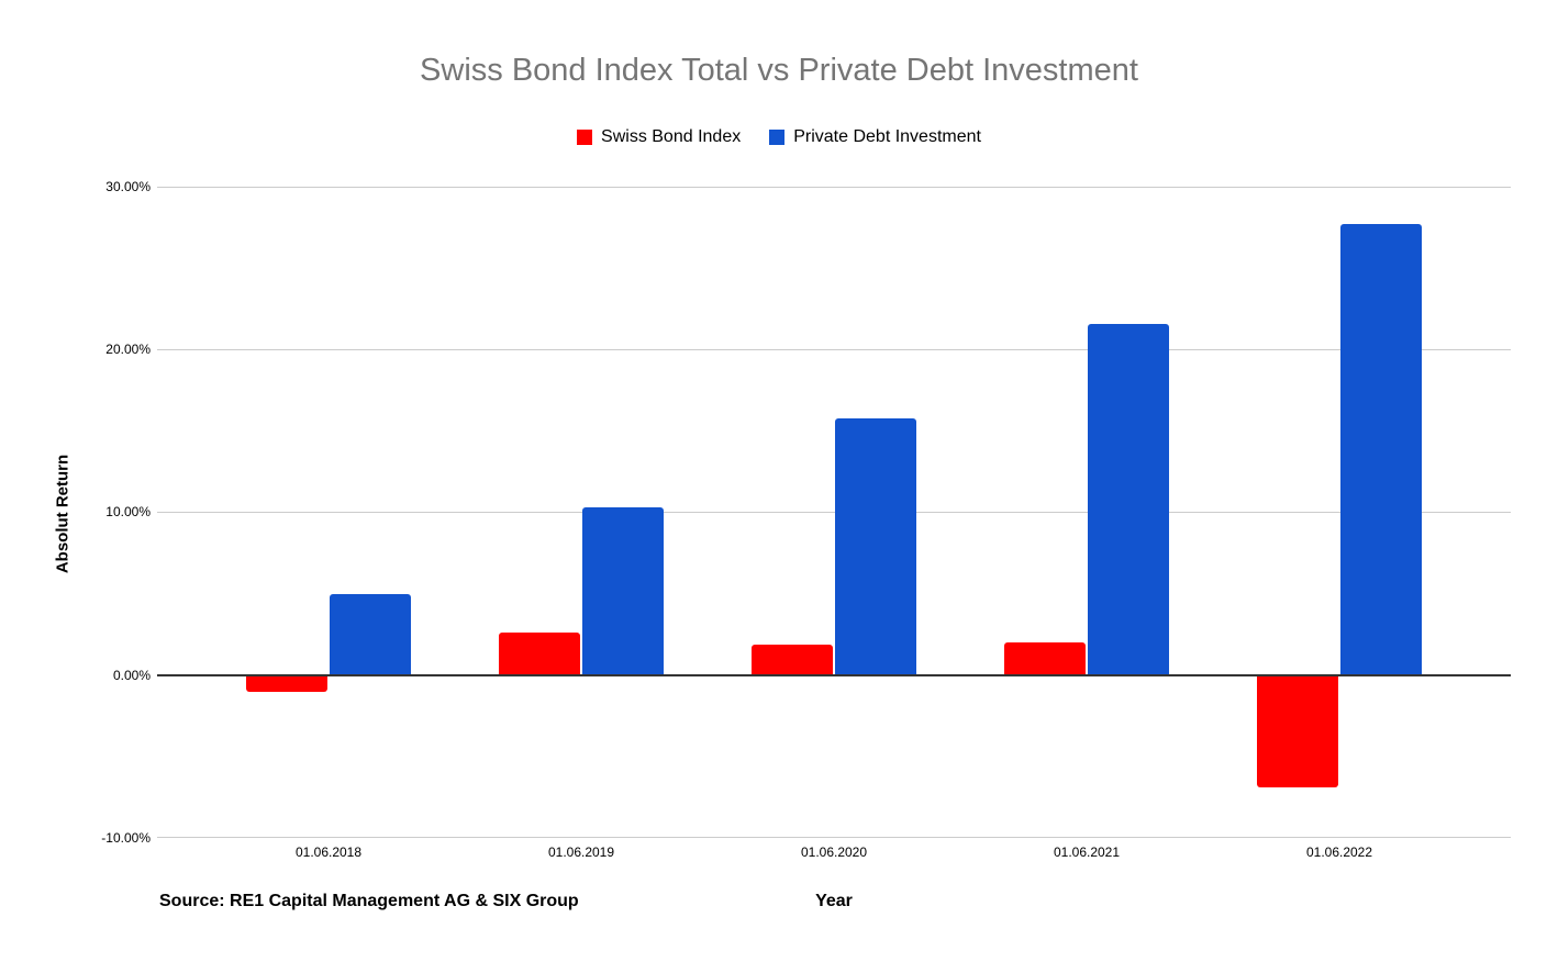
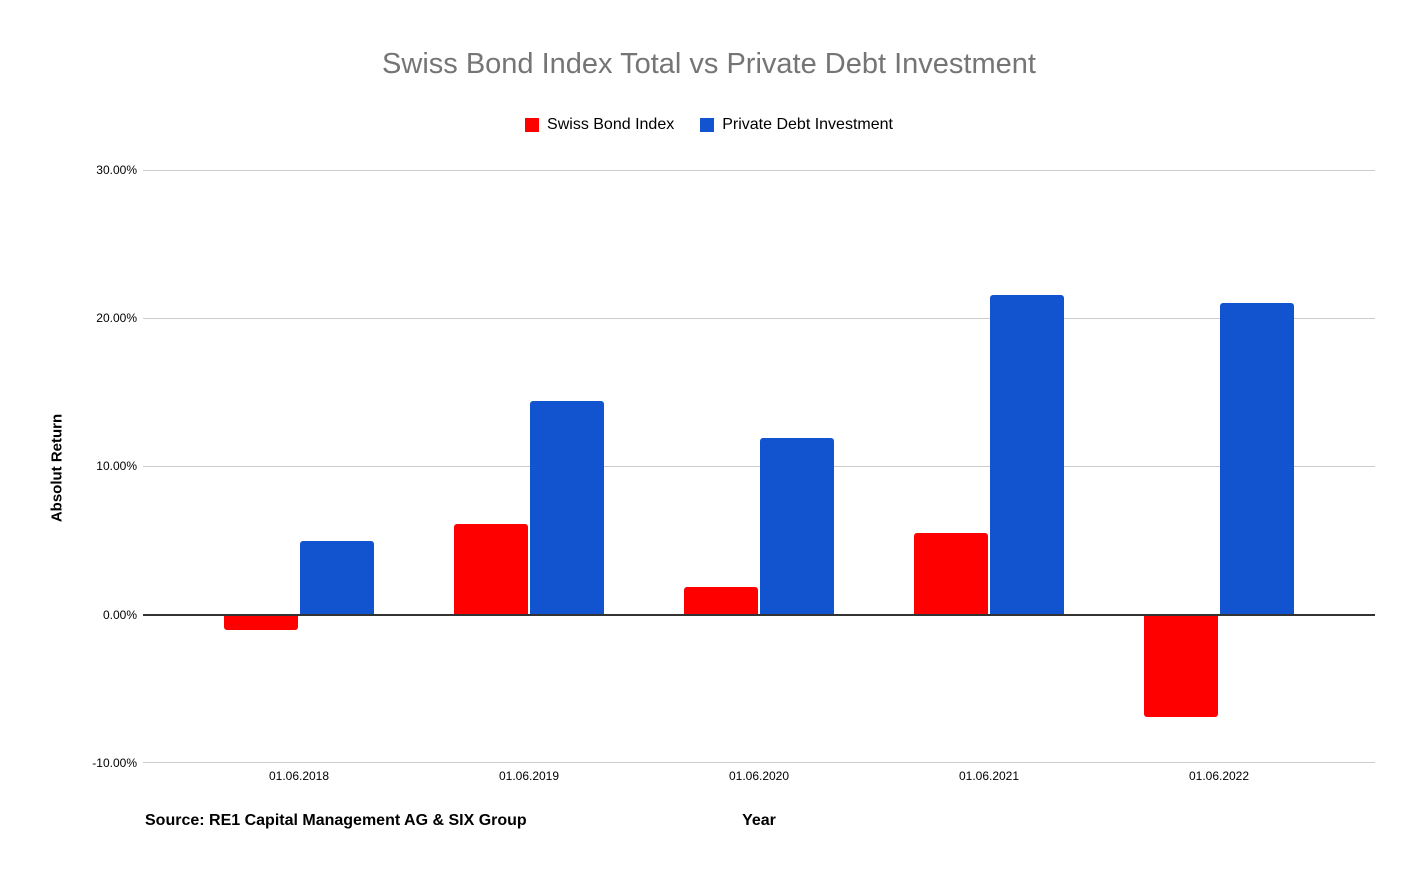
Swiss Bond Index/01.06.2019: 2.6% -> 6.1%
Private Debt Investment/01.06.2019: 10.3% -> 14.4%
Private Debt Investment/01.06.2020: 15.8% -> 11.9%
Swiss Bond Index/01.06.2021: 2.0% -> 5.5%
Private Debt Investment/01.06.2022: 27.7% -> 21.0%
